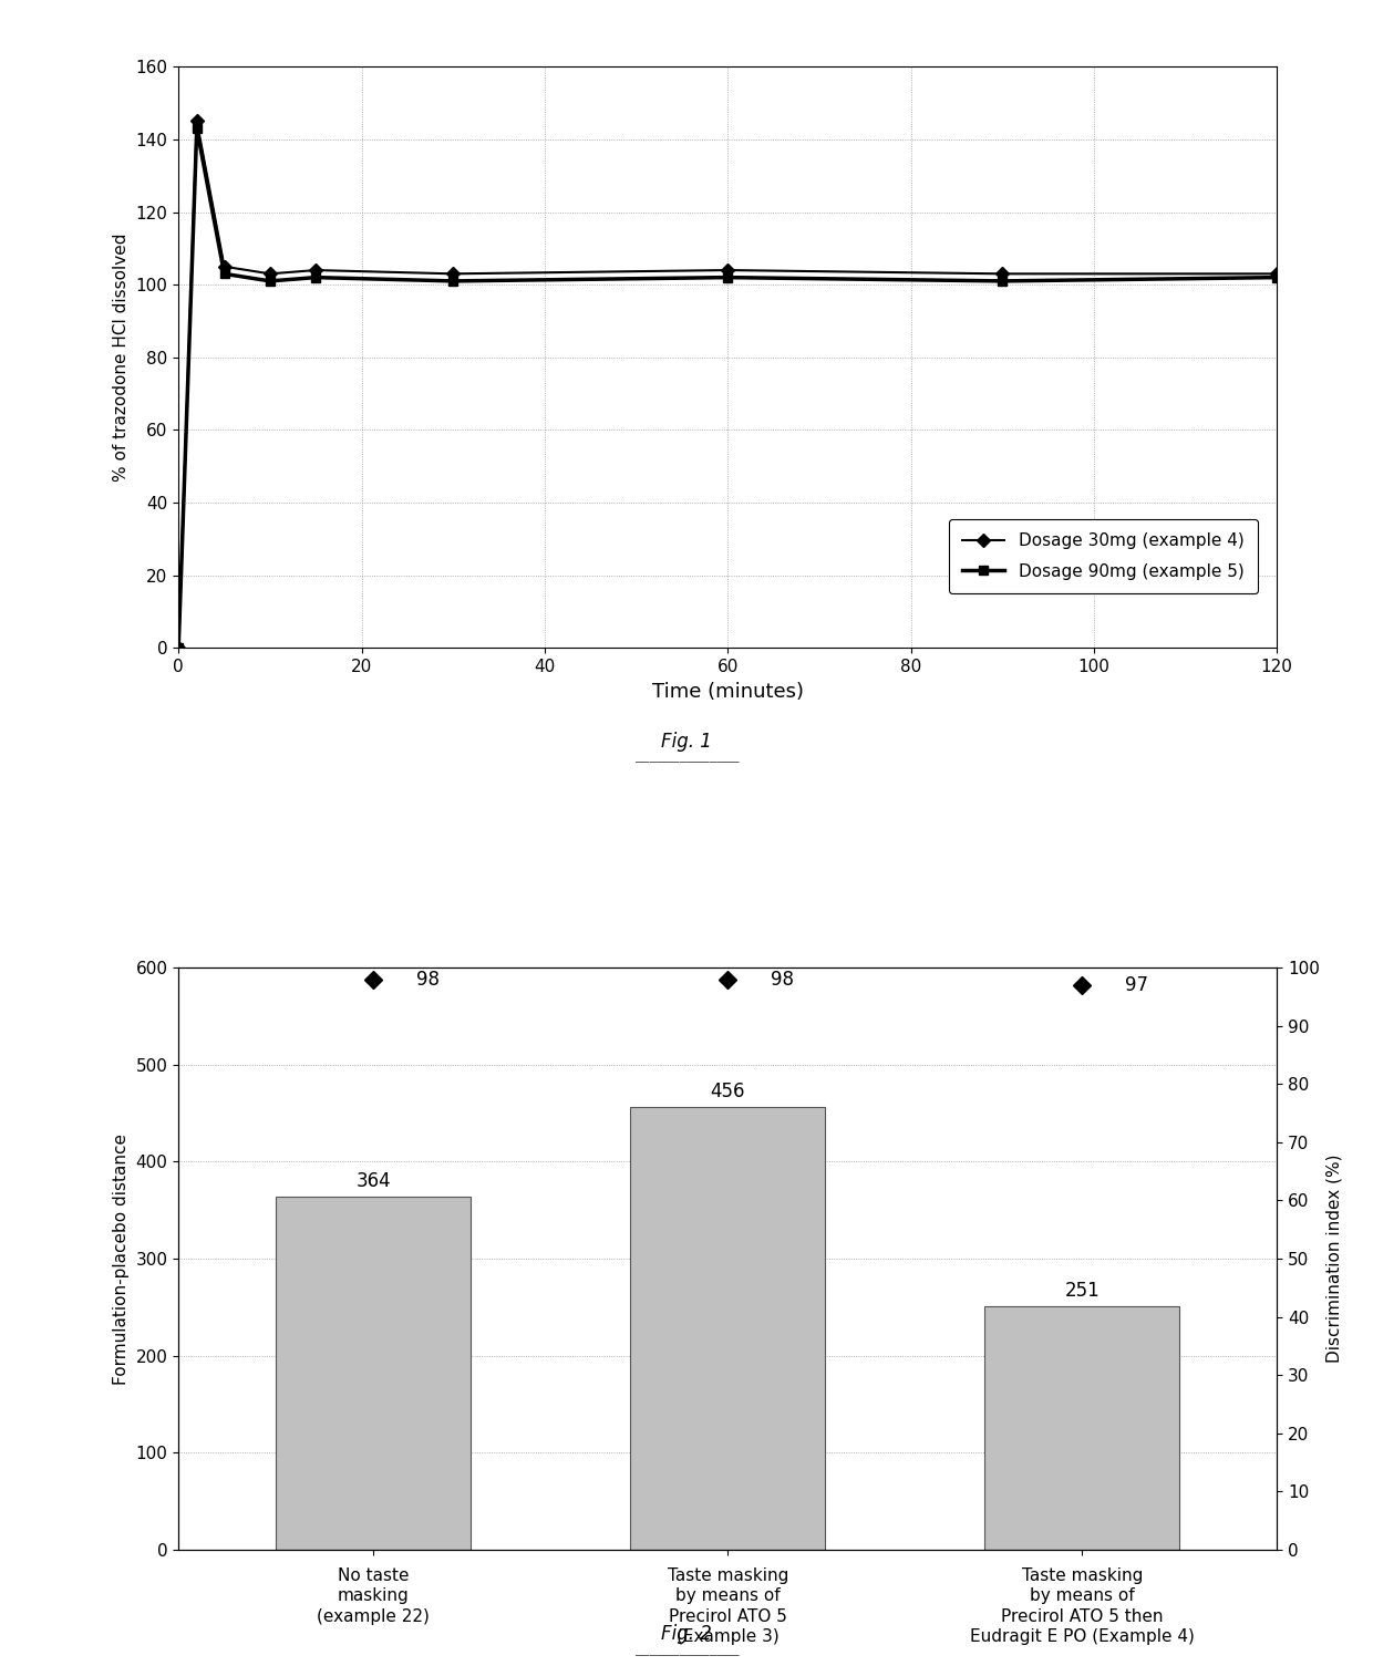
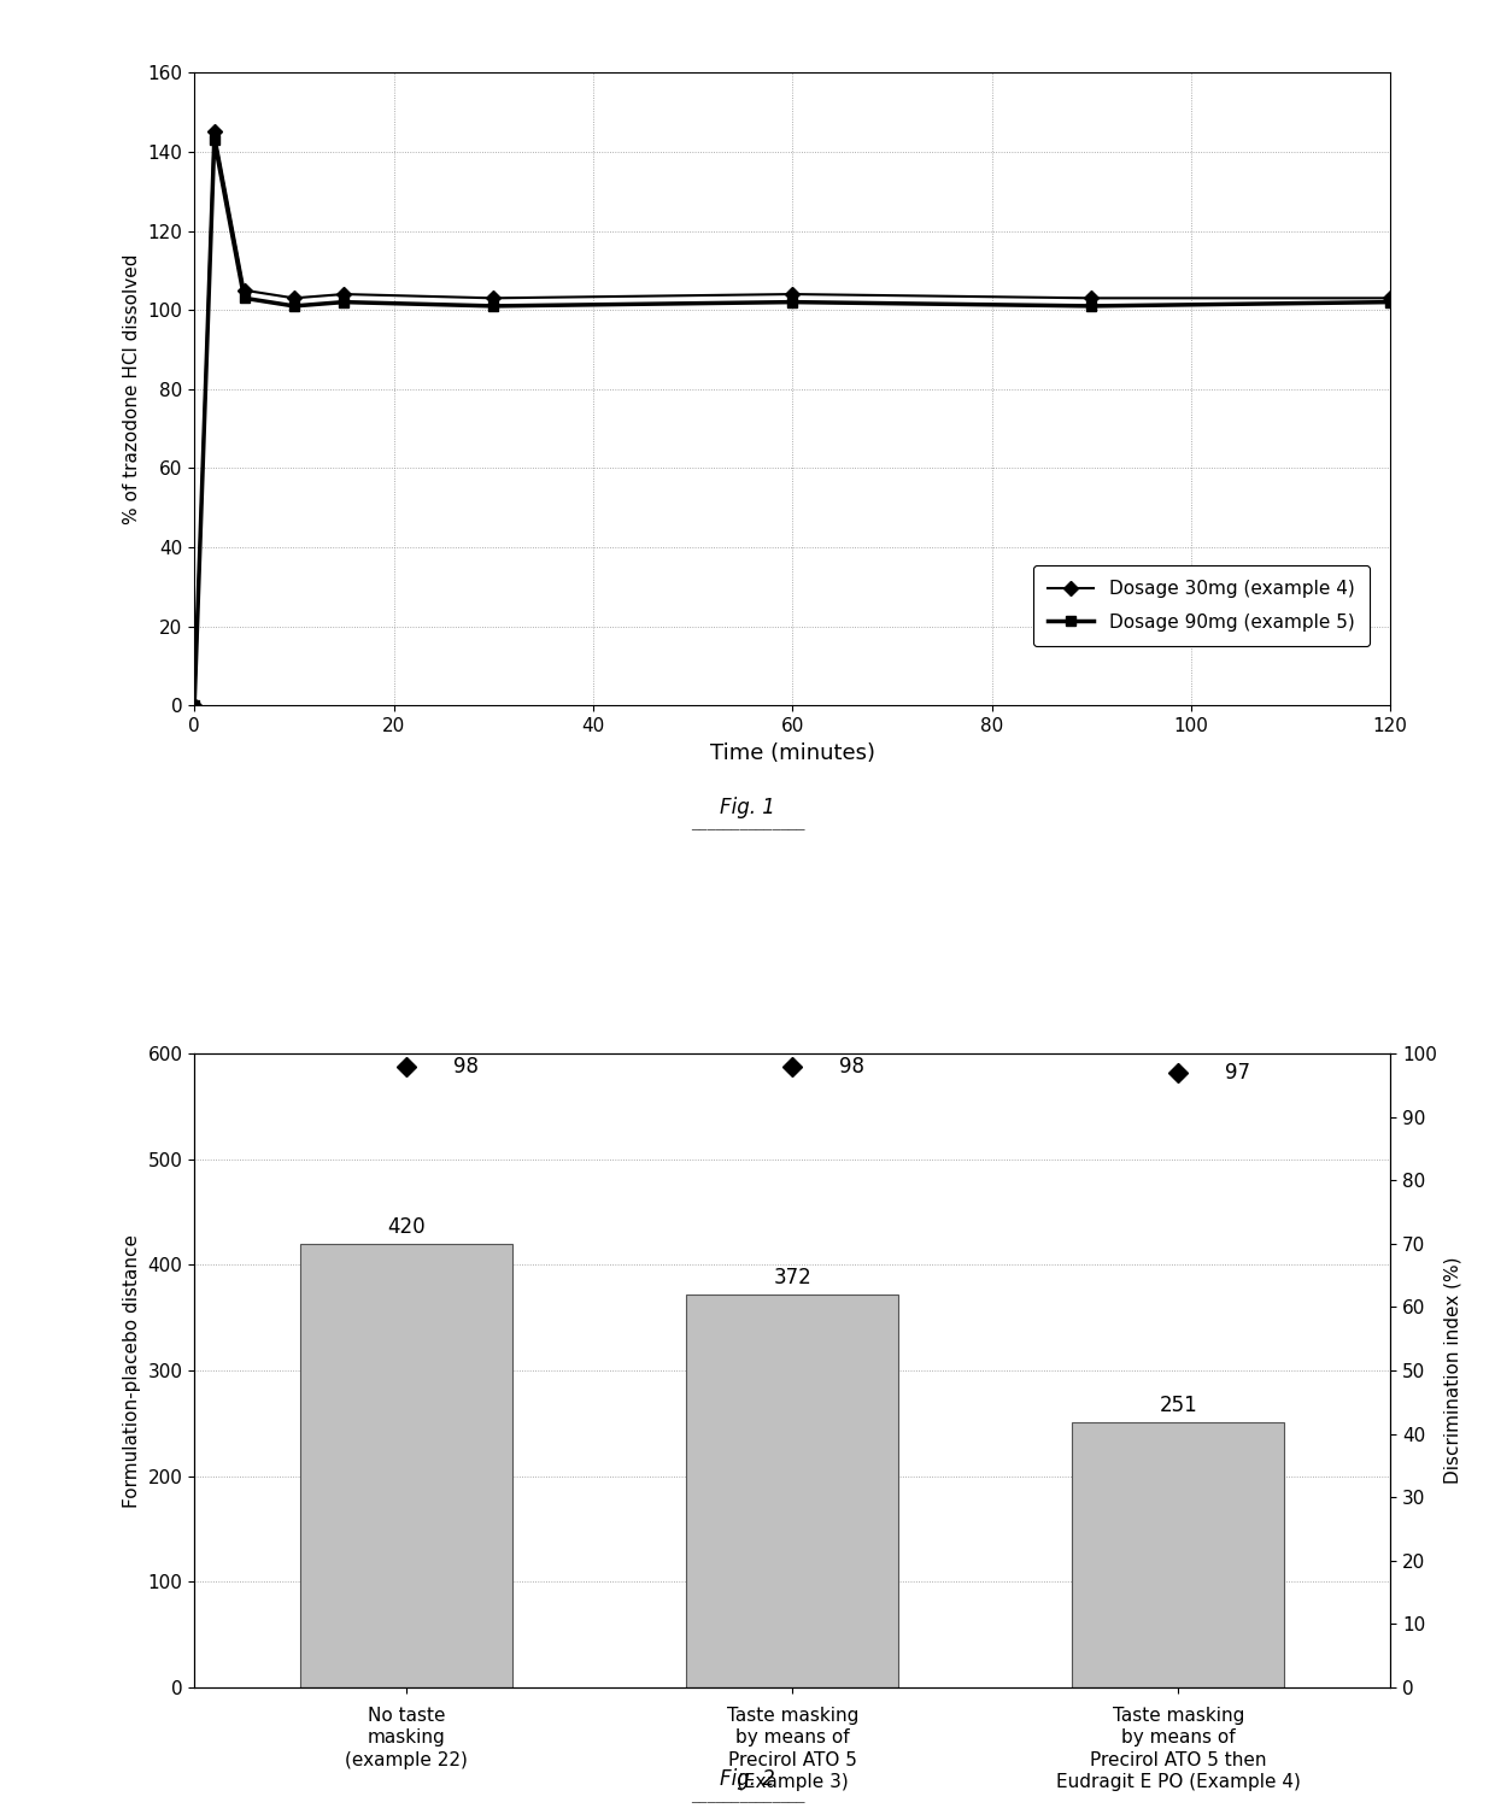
No taste masking (example 22): 364 -> 420
Taste masking by means of Precirol ATO 5 (Example 3): 456 -> 372
